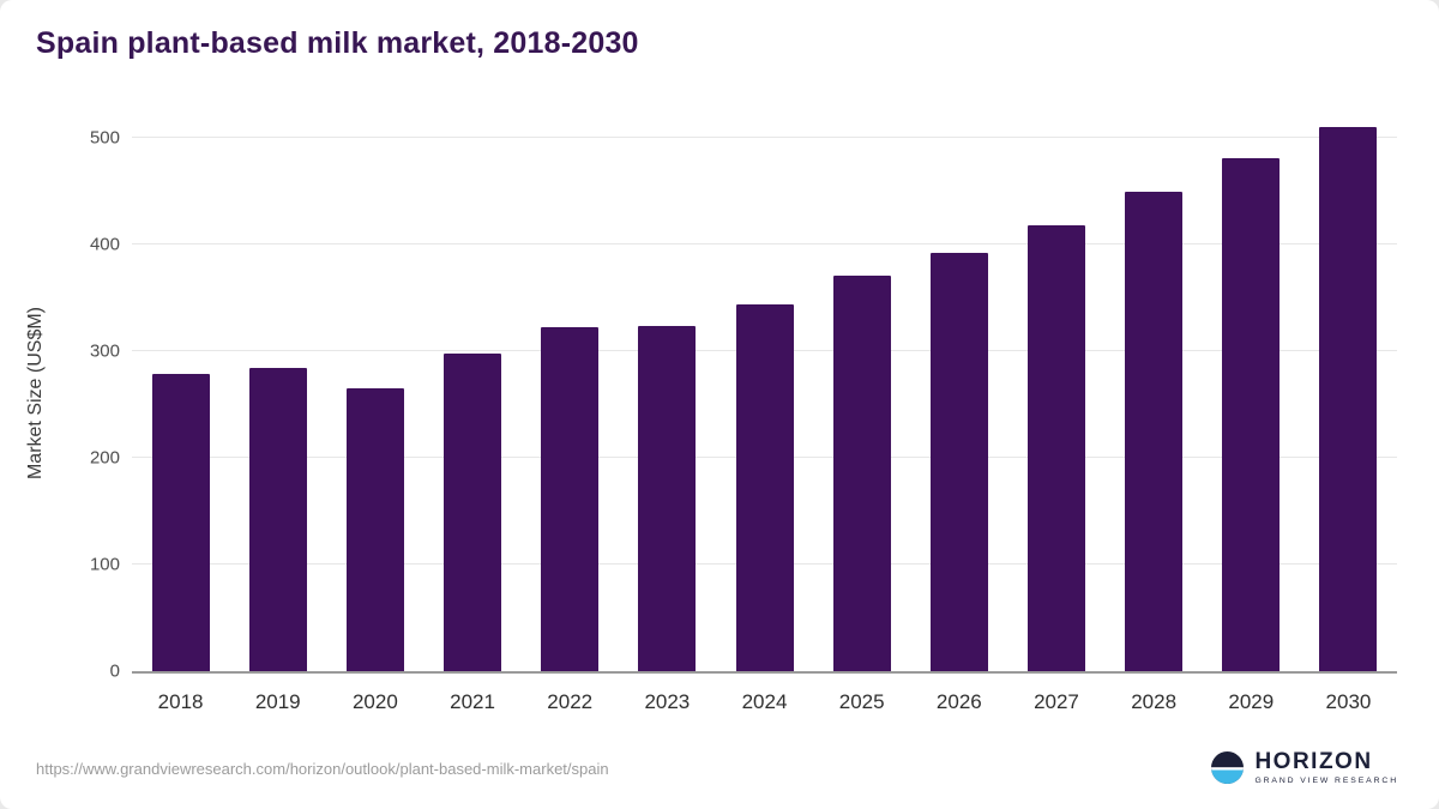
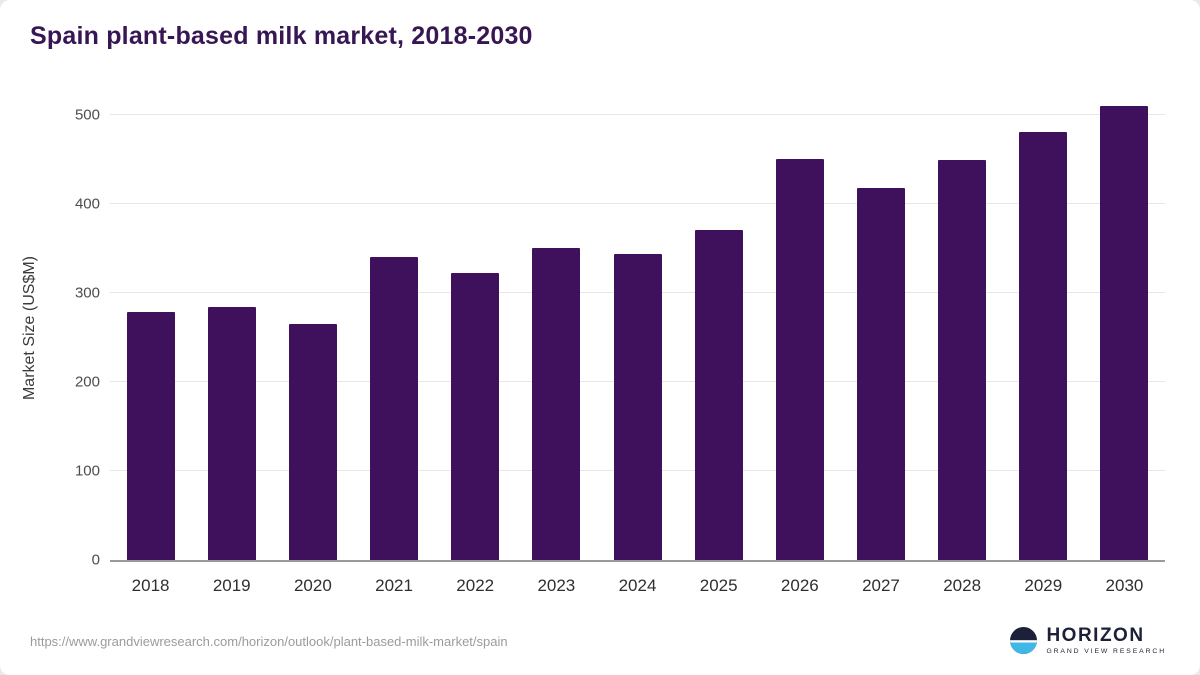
2021: 300 -> 340
2023: 320 -> 350
2026: 390 -> 450
